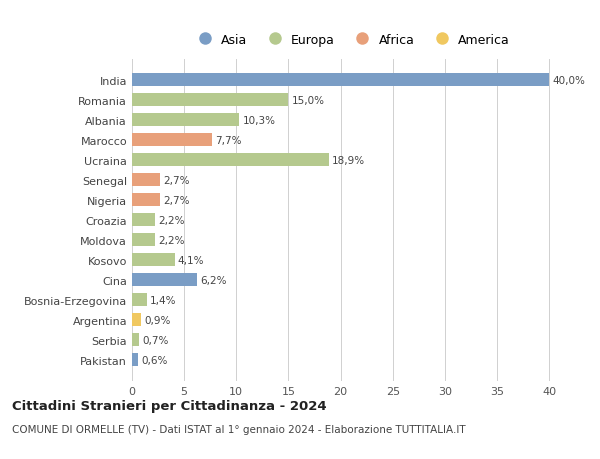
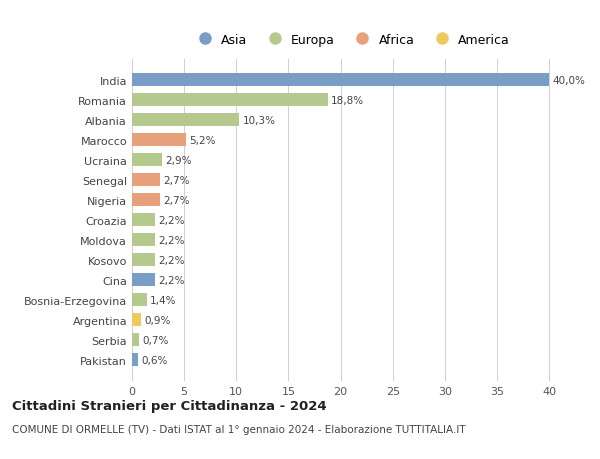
Romania: 15,0% -> 18,8%
Marocco: 7,7% -> 5,2%
Ucraina: 18,9% -> 2,9%
Kosovo: 4,1% -> 2,2%
Cina: 6,2% -> 2,2%
